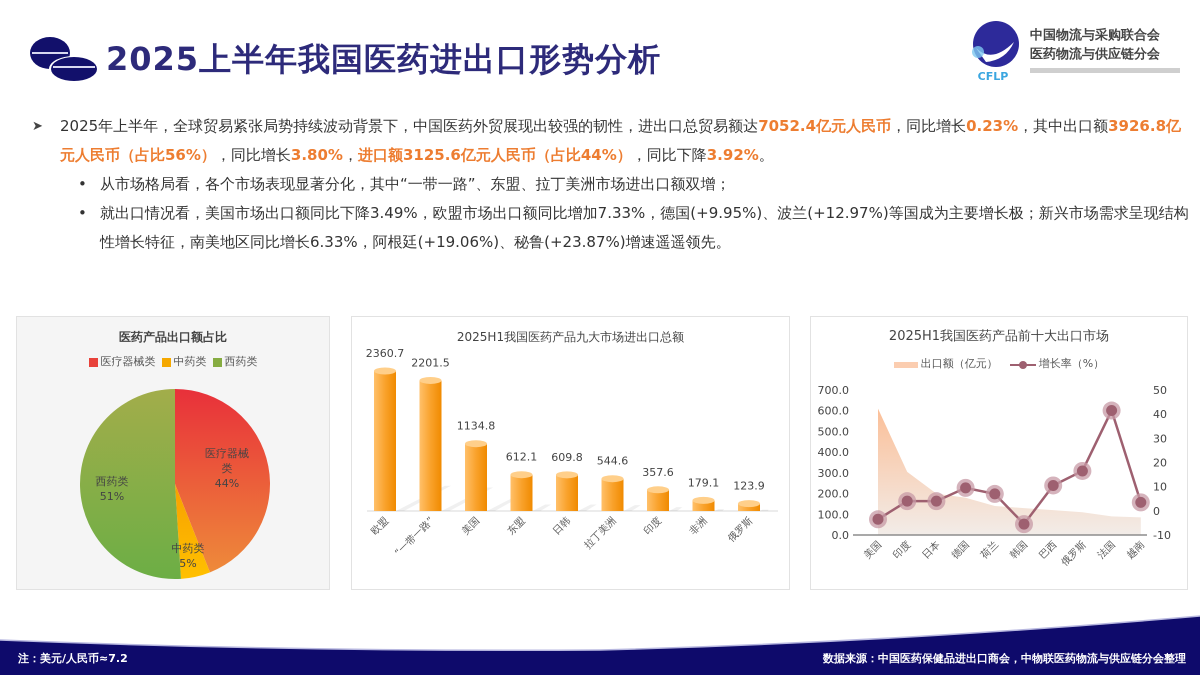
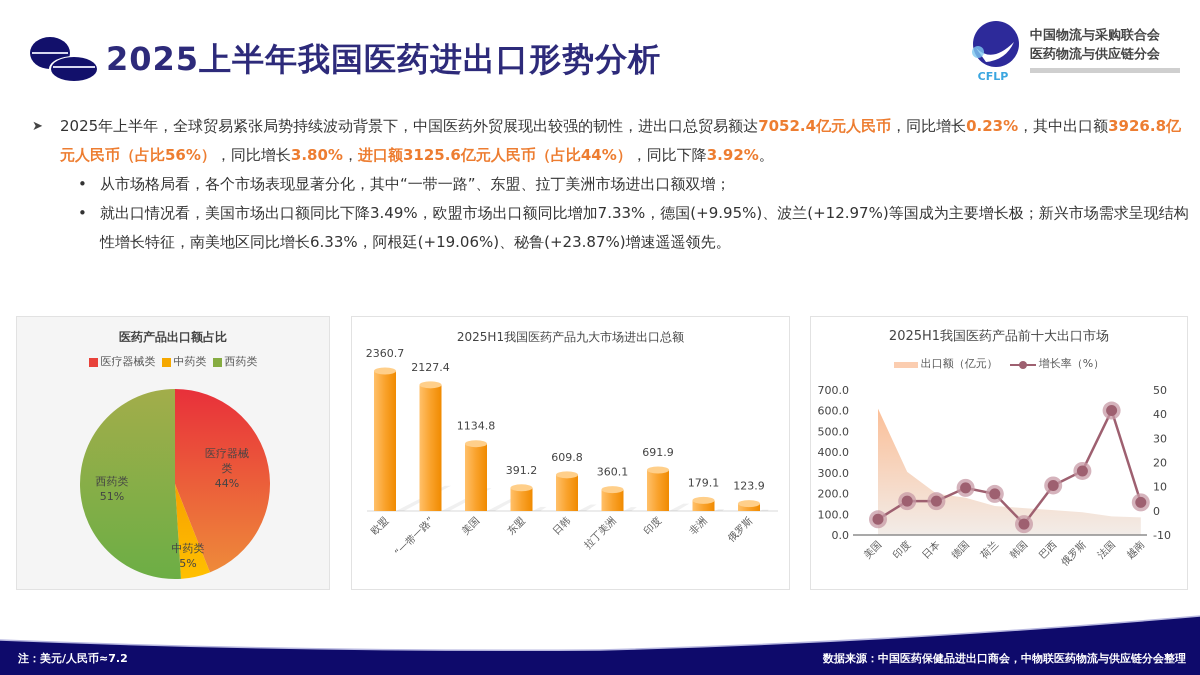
2025H1我国医药产品九大市场进出口总额/“一带一路”: 2201.5 -> 2127.4
2025H1我国医药产品九大市场进出口总额/东盟: 612.1 -> 391.2
2025H1我国医药产品九大市场进出口总额/拉丁美洲: 544.6 -> 360.1
2025H1我国医药产品九大市场进出口总额/印度: 357.6 -> 691.9
